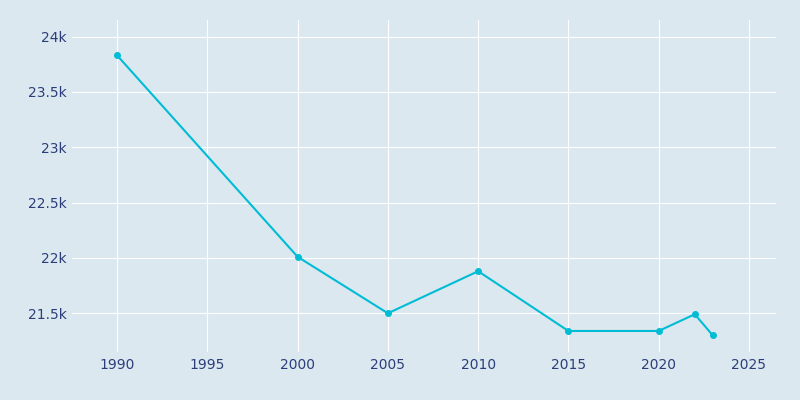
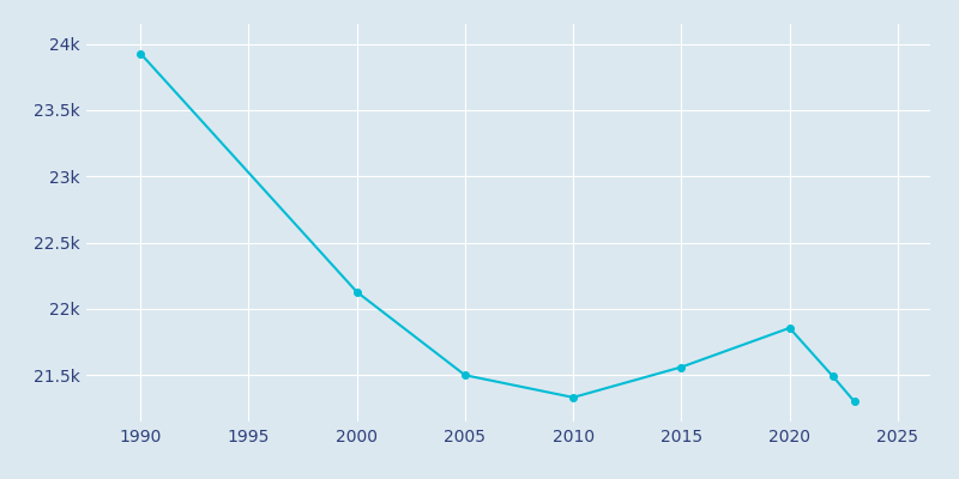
1990: 23.83k -> 23.93k
2000: 22.01k -> 22.13k
2010: 21.88k -> 21.33k
2015: 21.34k -> 21.56k
2020: 21.34k -> 21.86k
